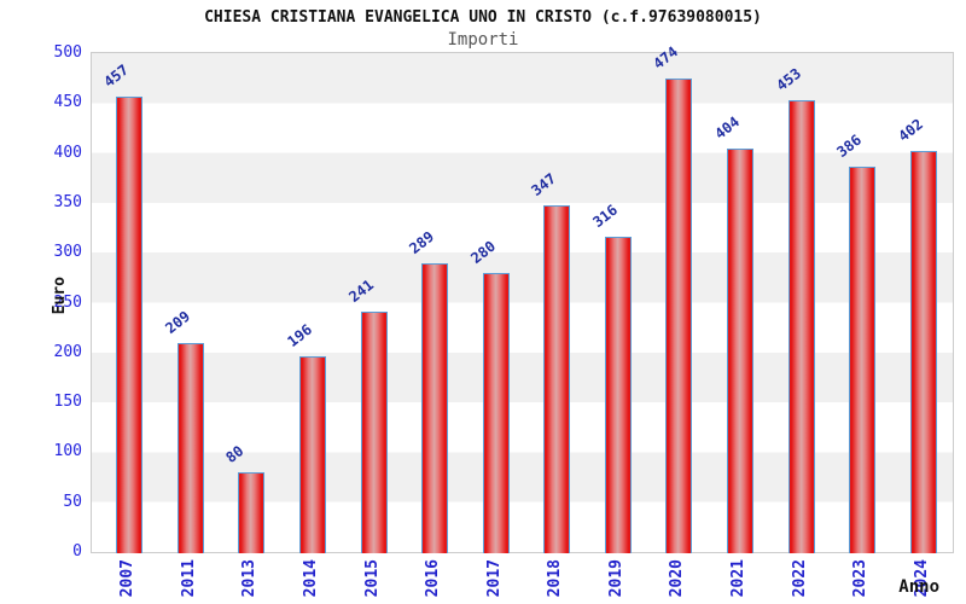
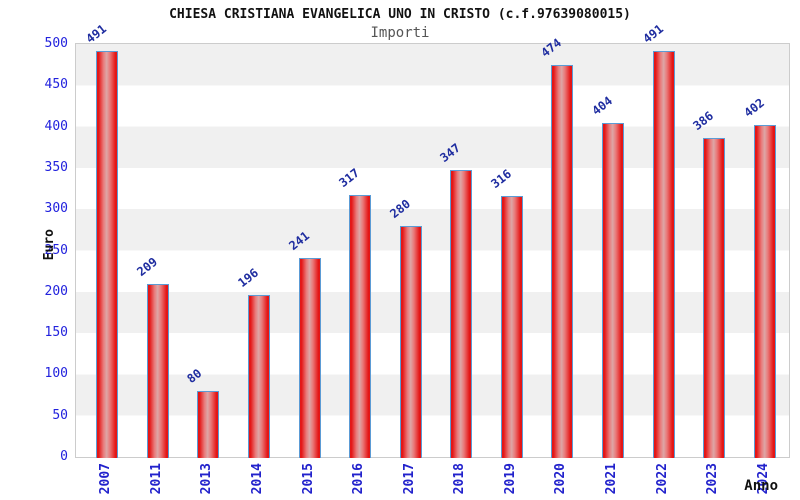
2007: 457 -> 491
2016: 289 -> 317
2022: 453 -> 491
